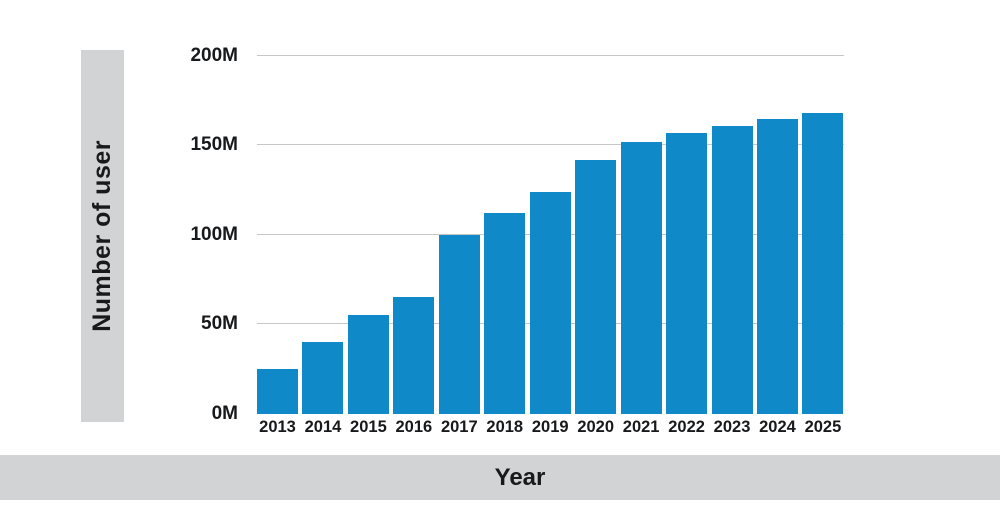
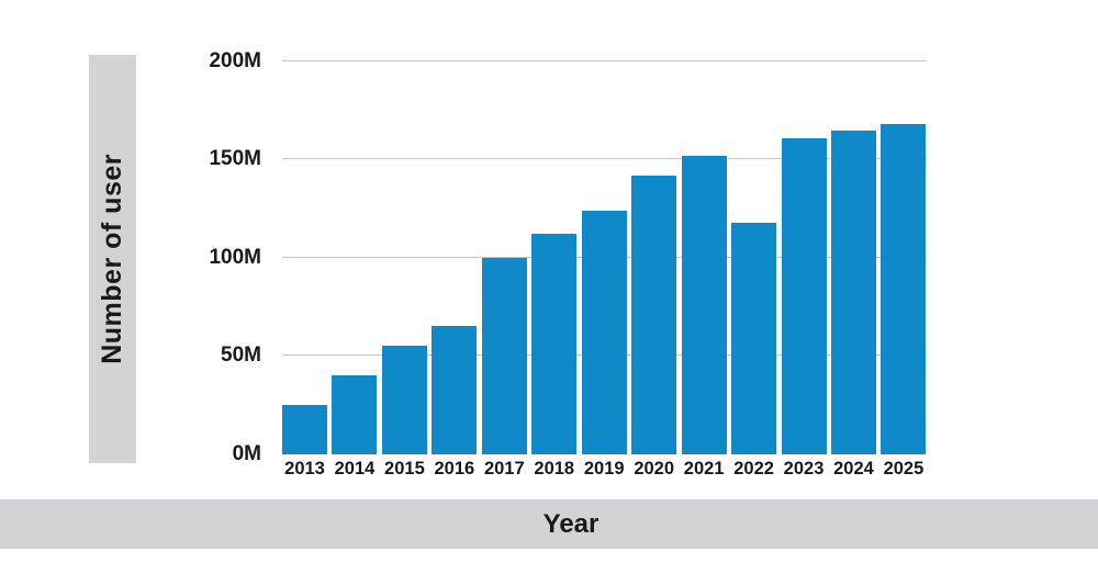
2022: 157M -> 118M
